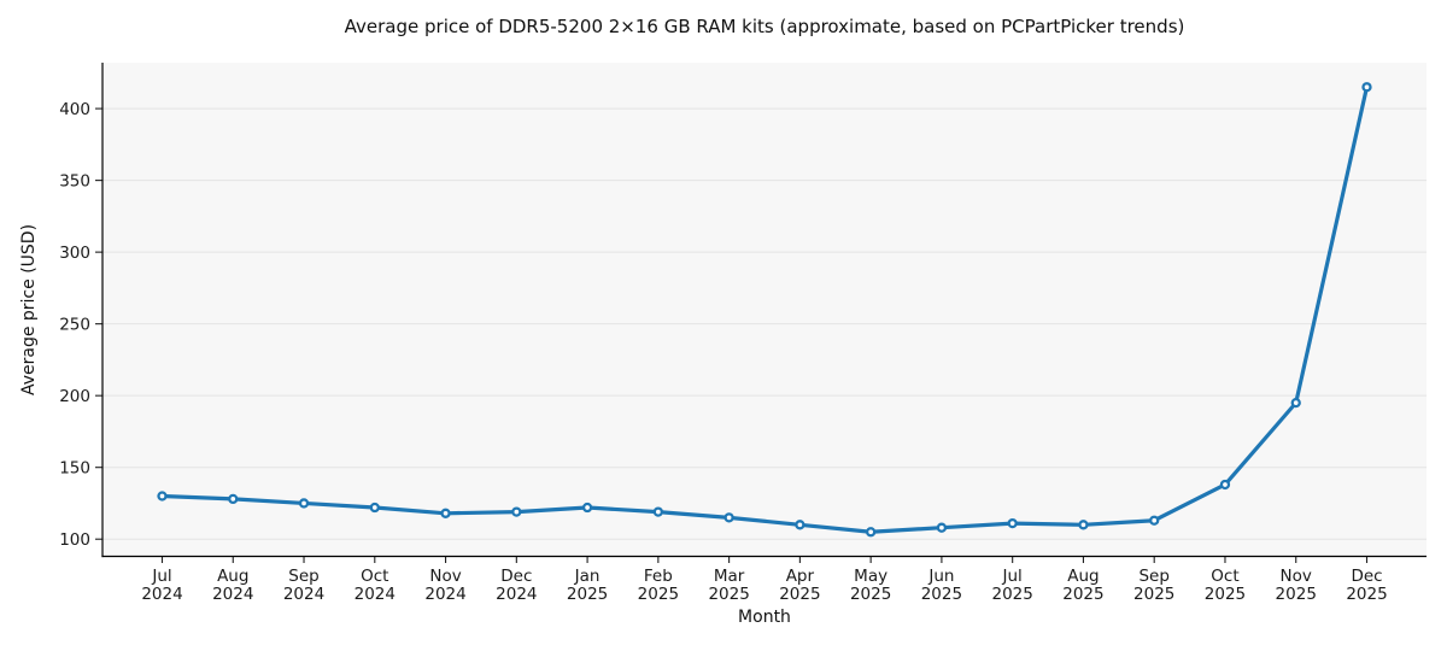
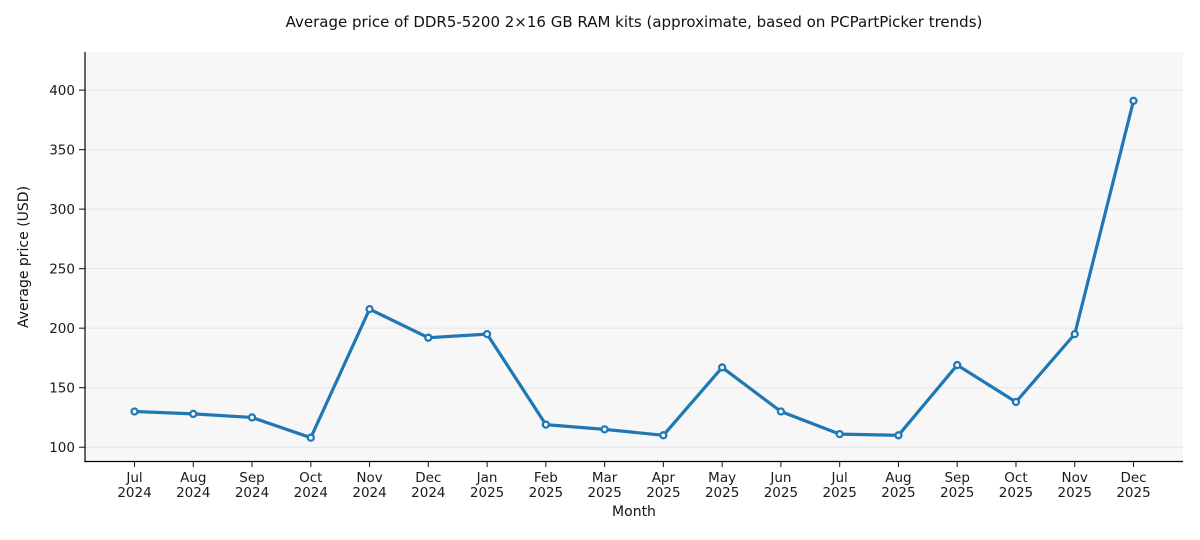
Oct 2024: 122 -> 108
Nov 2024: 118 -> 216
Dec 2024: 119 -> 192
Jan 2025: 122 -> 195
May 2025: 105 -> 167
Jun 2025: 108 -> 130
Sep 2025: 113 -> 169
Dec 2025: 415 -> 391
